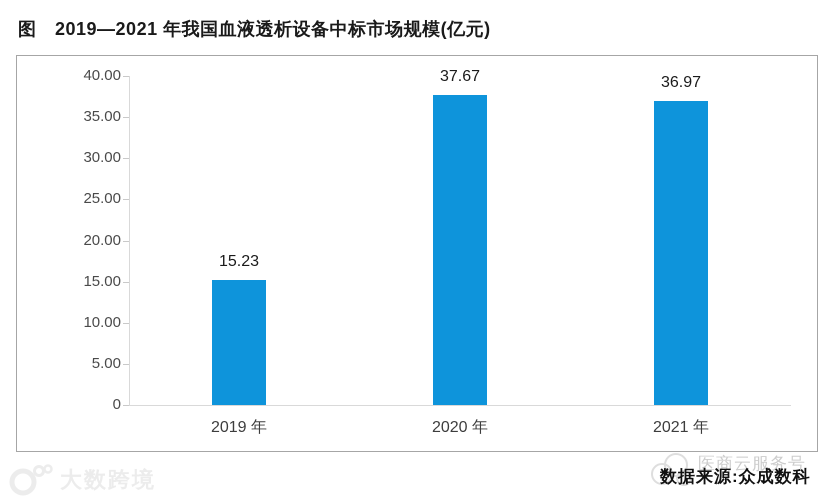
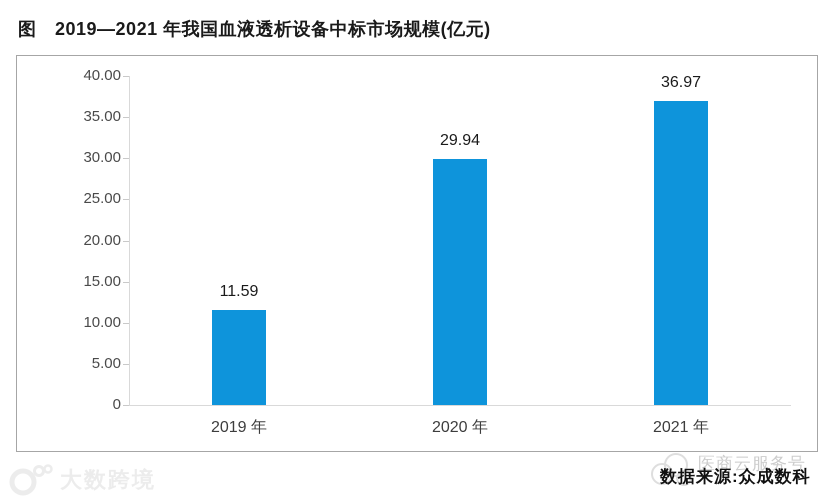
2019 年: 15.23 -> 11.59
2020 年: 37.67 -> 29.94
